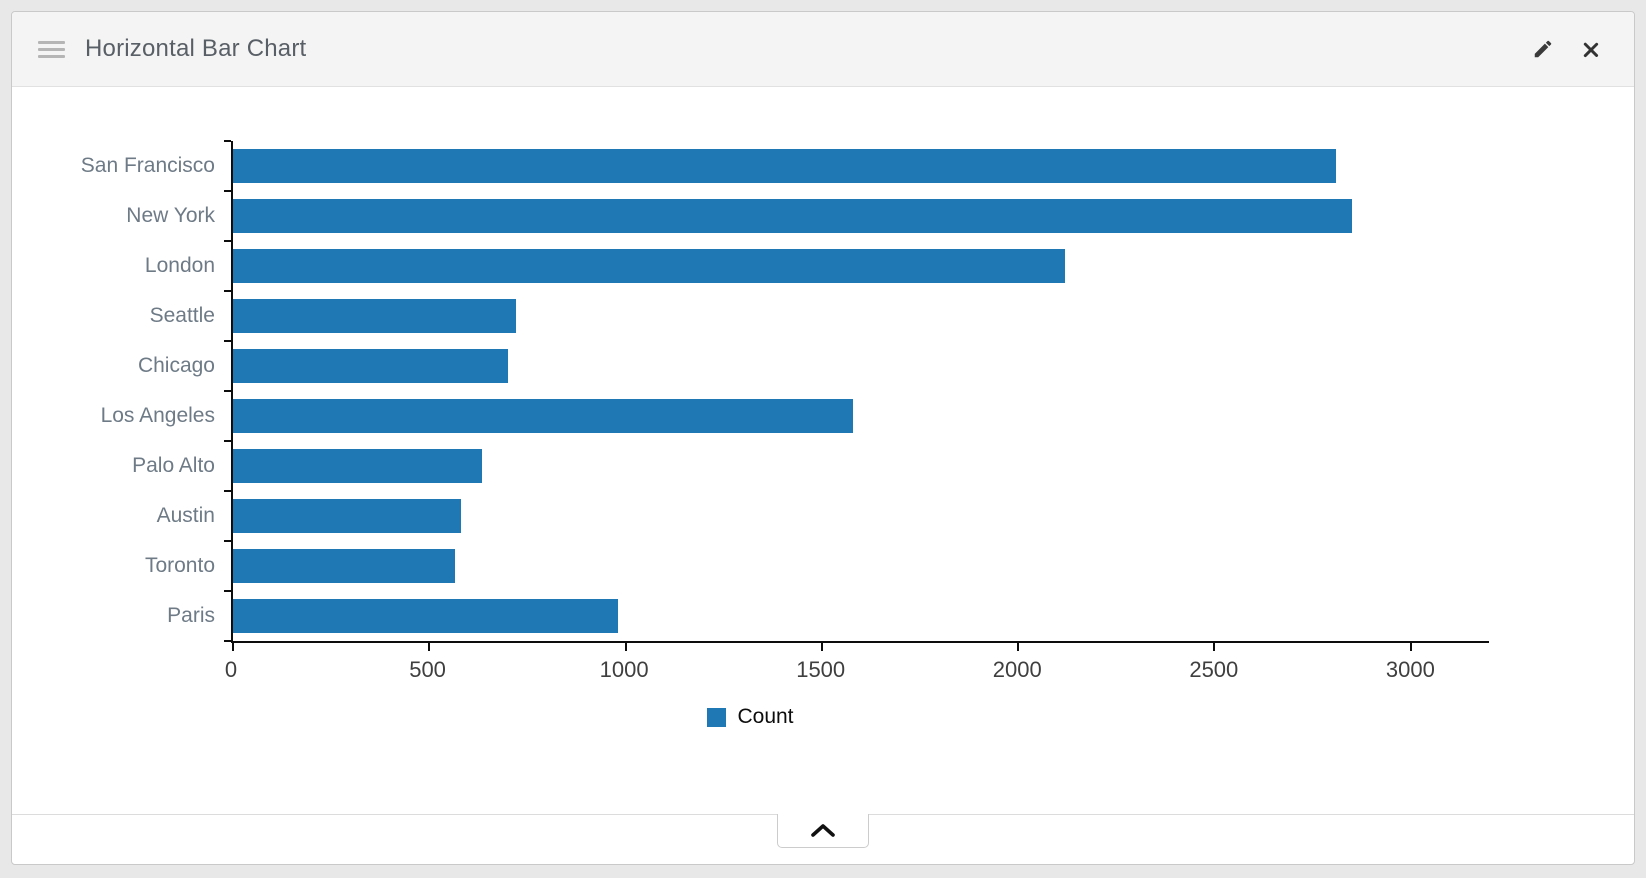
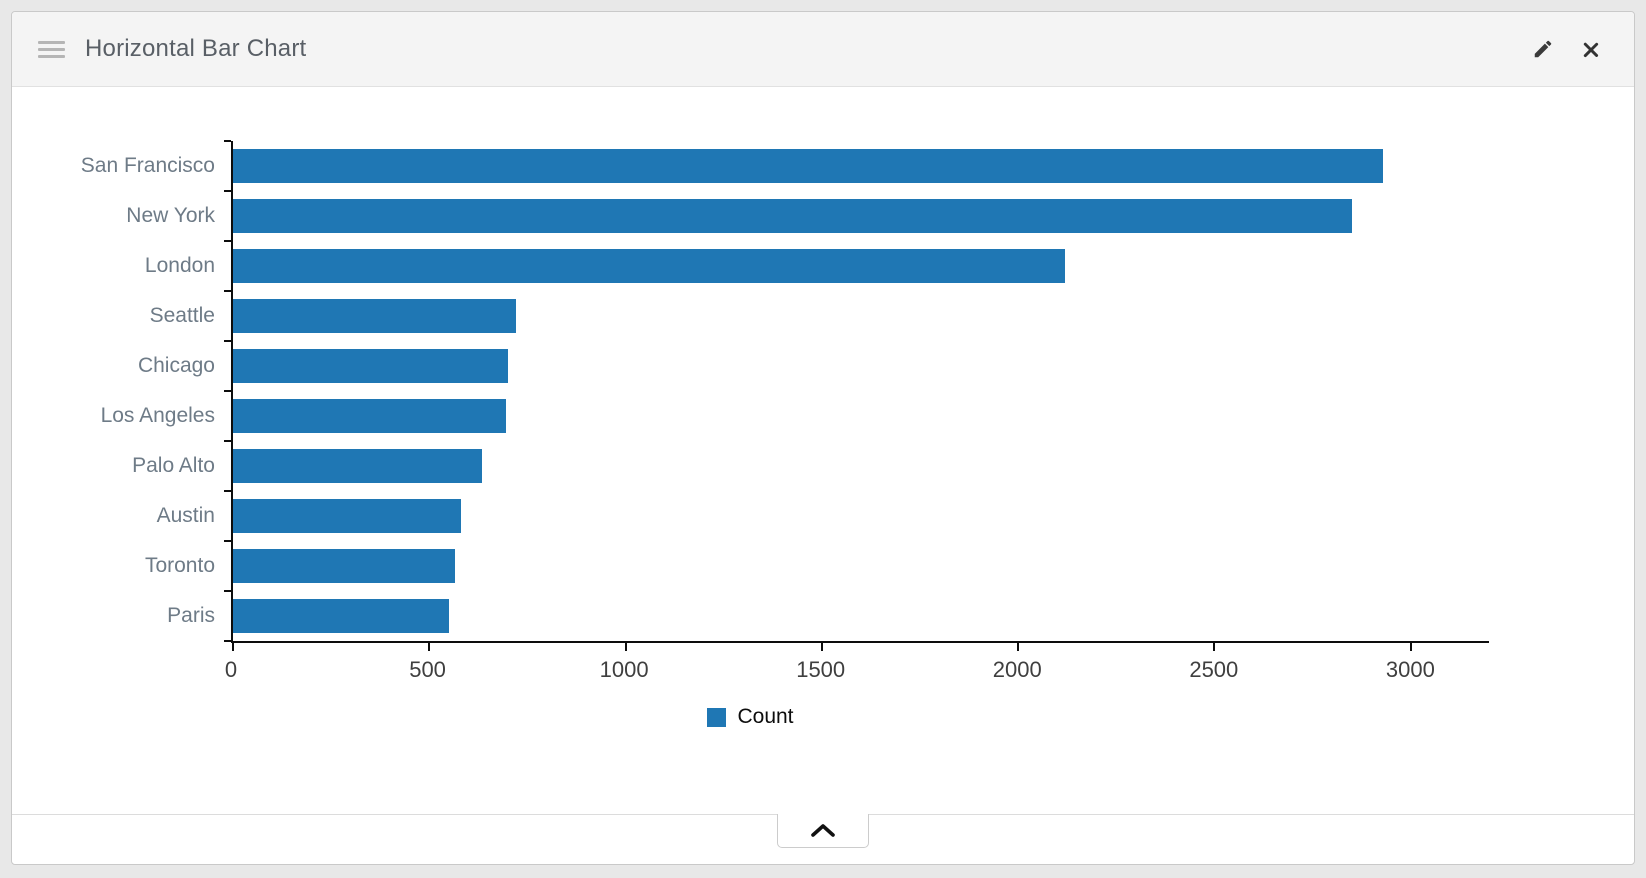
San Francisco: 2810 -> 2930
Los Angeles: 1580 -> 700
Paris: 980 -> 550
